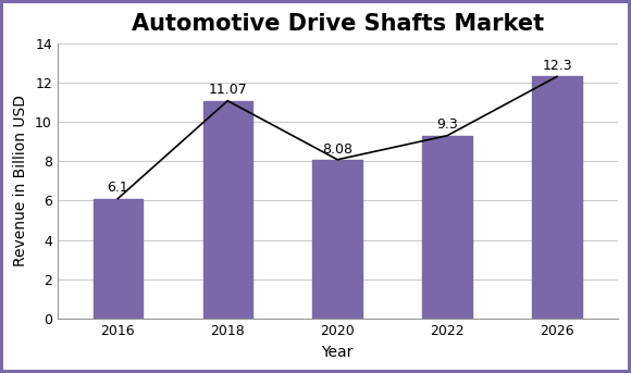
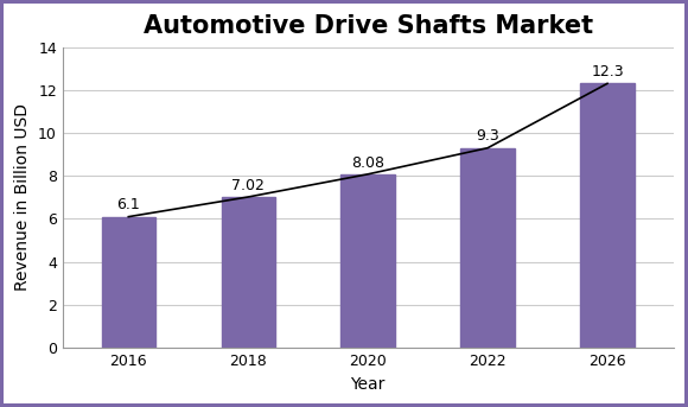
2018: 11.07 -> 7.02
